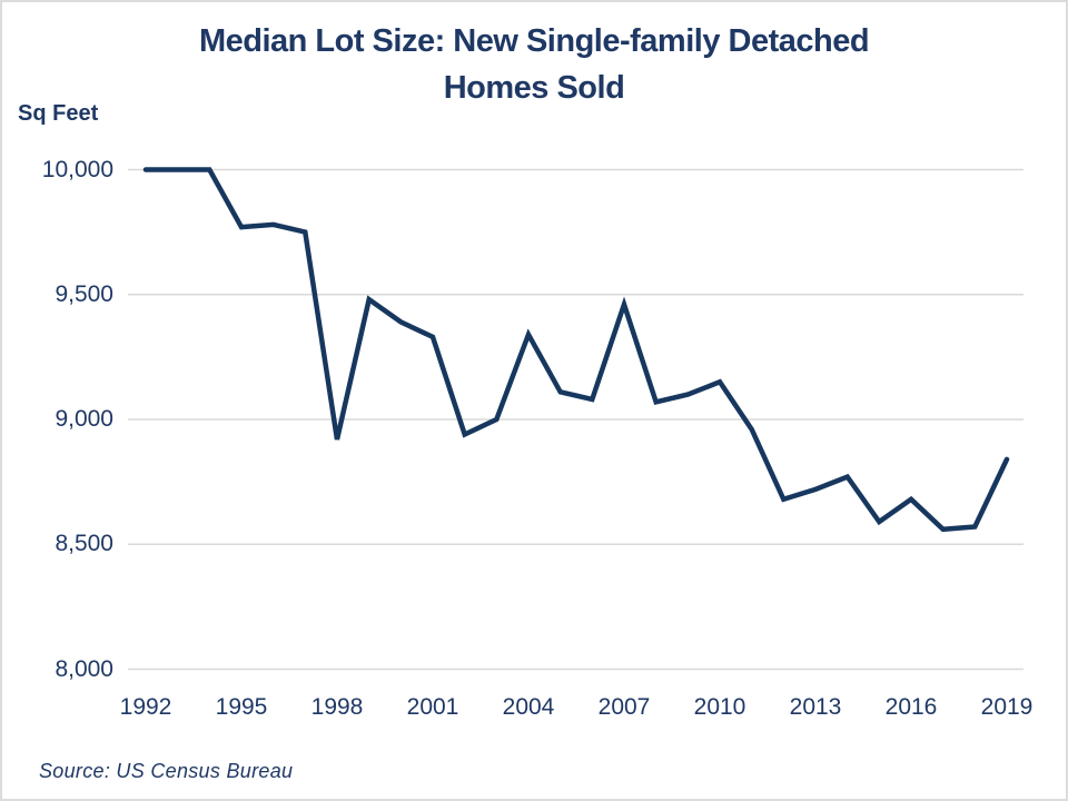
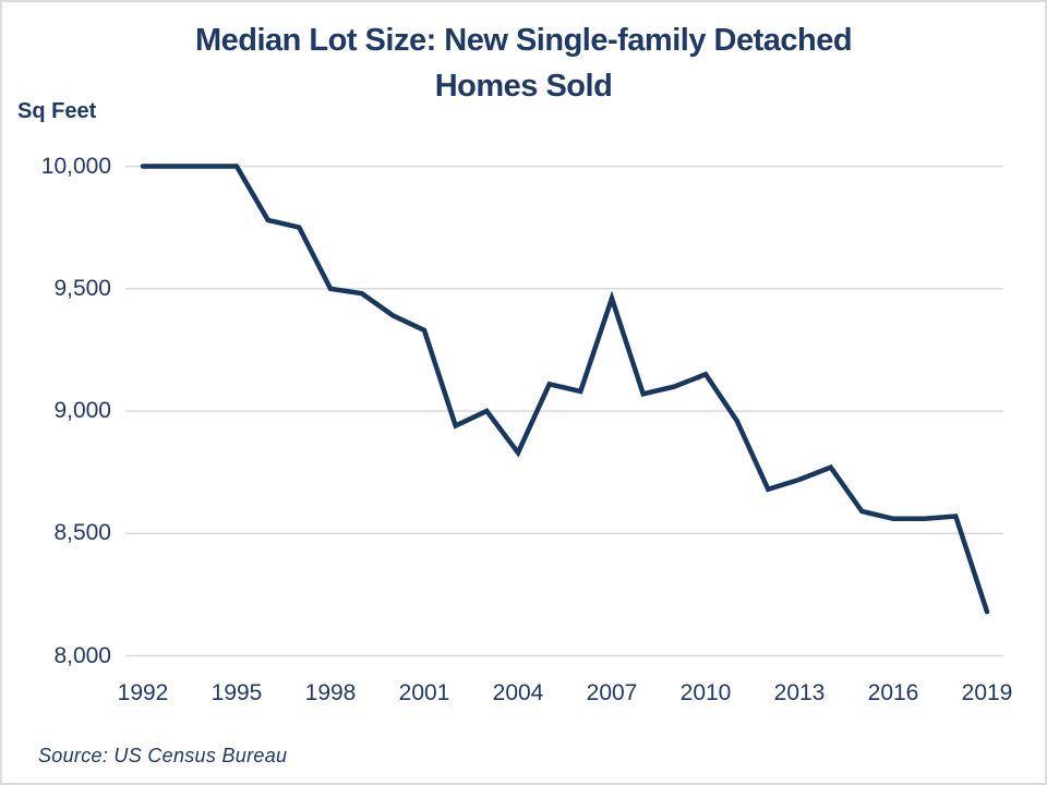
1995: 9770 -> 10000
1998: 8920 -> 9500
2004: 9340 -> 8830
2016: 8680 -> 8560
2019: 8840 -> 8180
